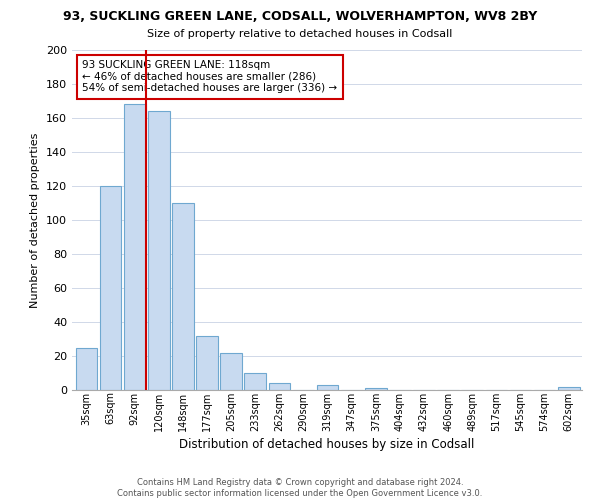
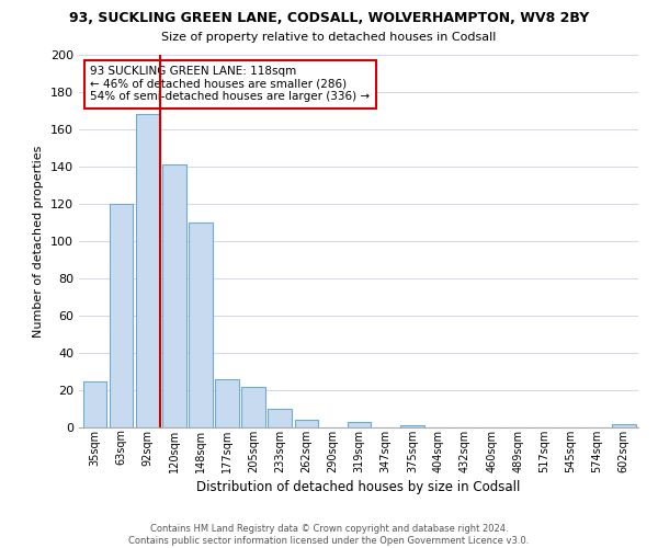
120sqm: 164 -> 141
177sqm: 32 -> 26
